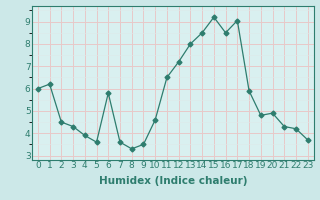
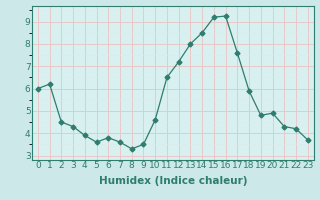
6: 5.80 -> 3.80
16: 8.50 -> 9.25
17: 9.05 -> 7.60
